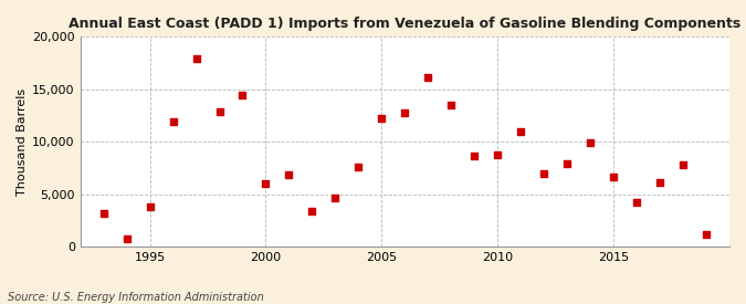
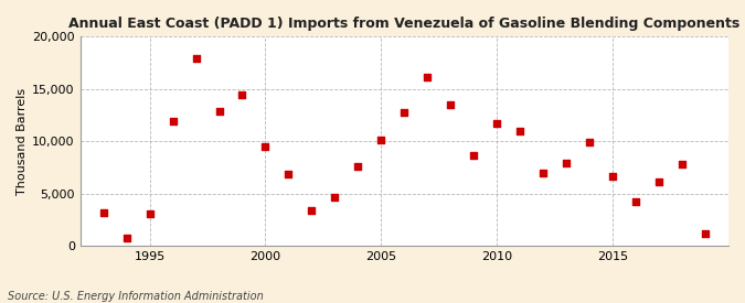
1995: 3,800 -> 3,100
2000: 6,000 -> 9,500
2005: 12,200 -> 10,100
2010: 8,800 -> 11,700
